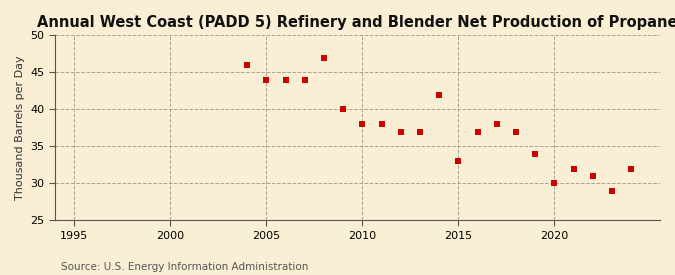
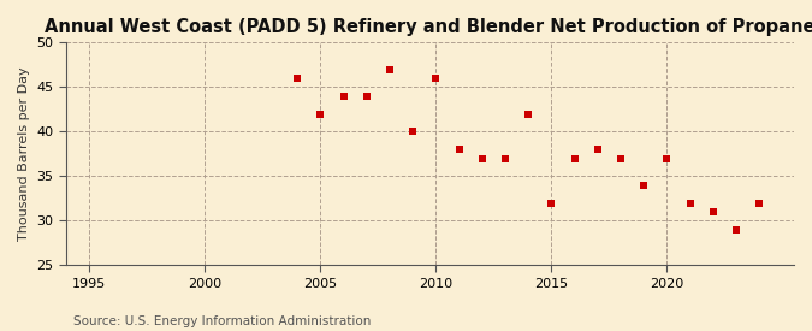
2005: 44 -> 42
2010: 38 -> 46
2015: 33 -> 32
2020: 30 -> 37
